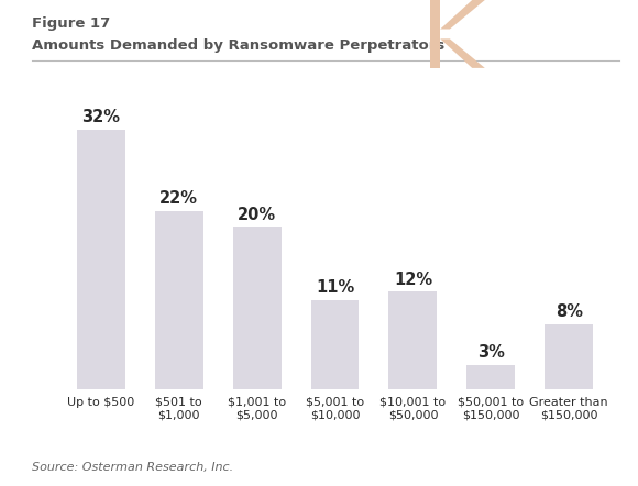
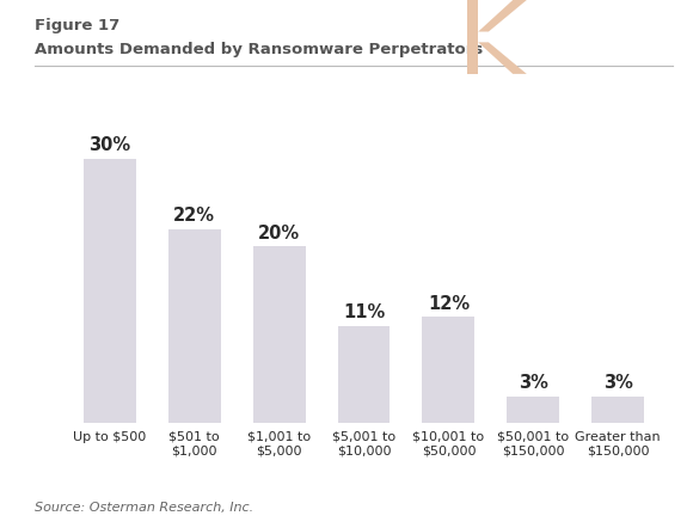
Up to $500: 32% -> 30%
Greater than $150,000: 8% -> 3%
